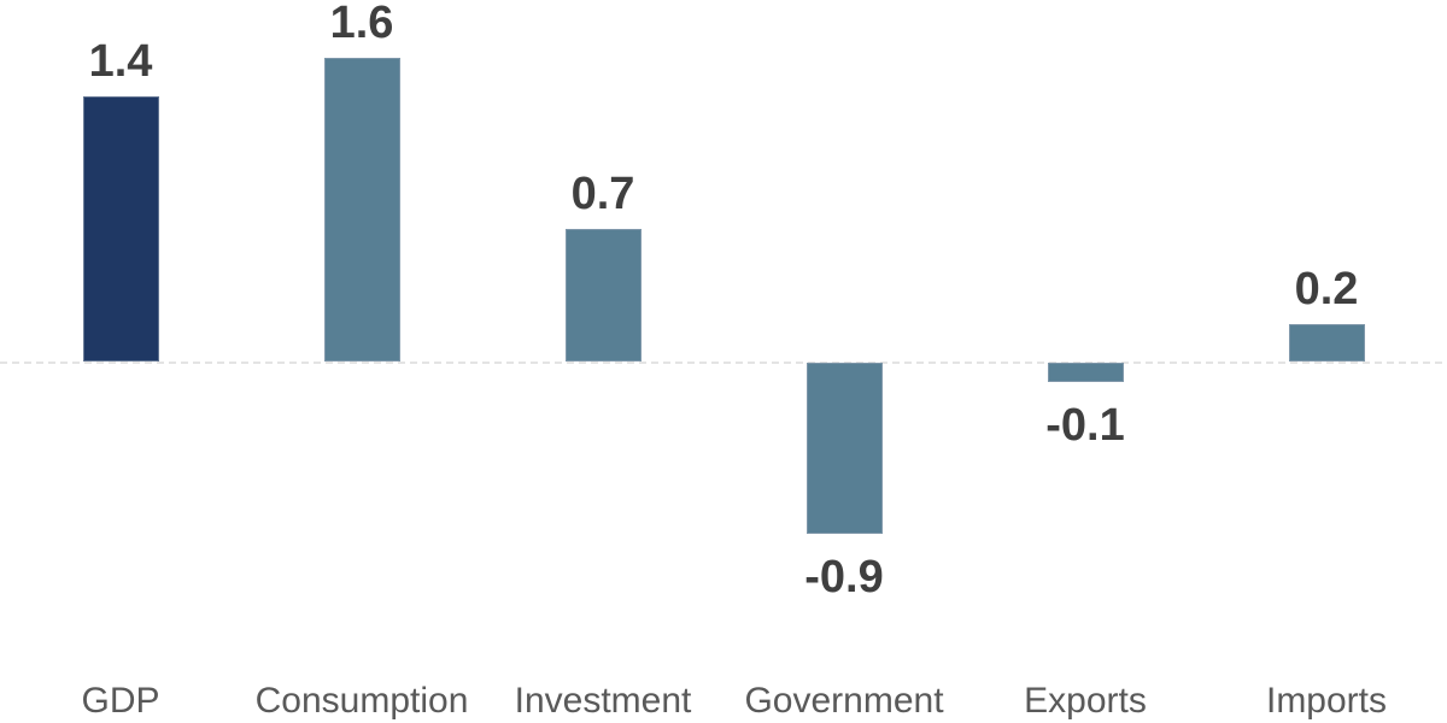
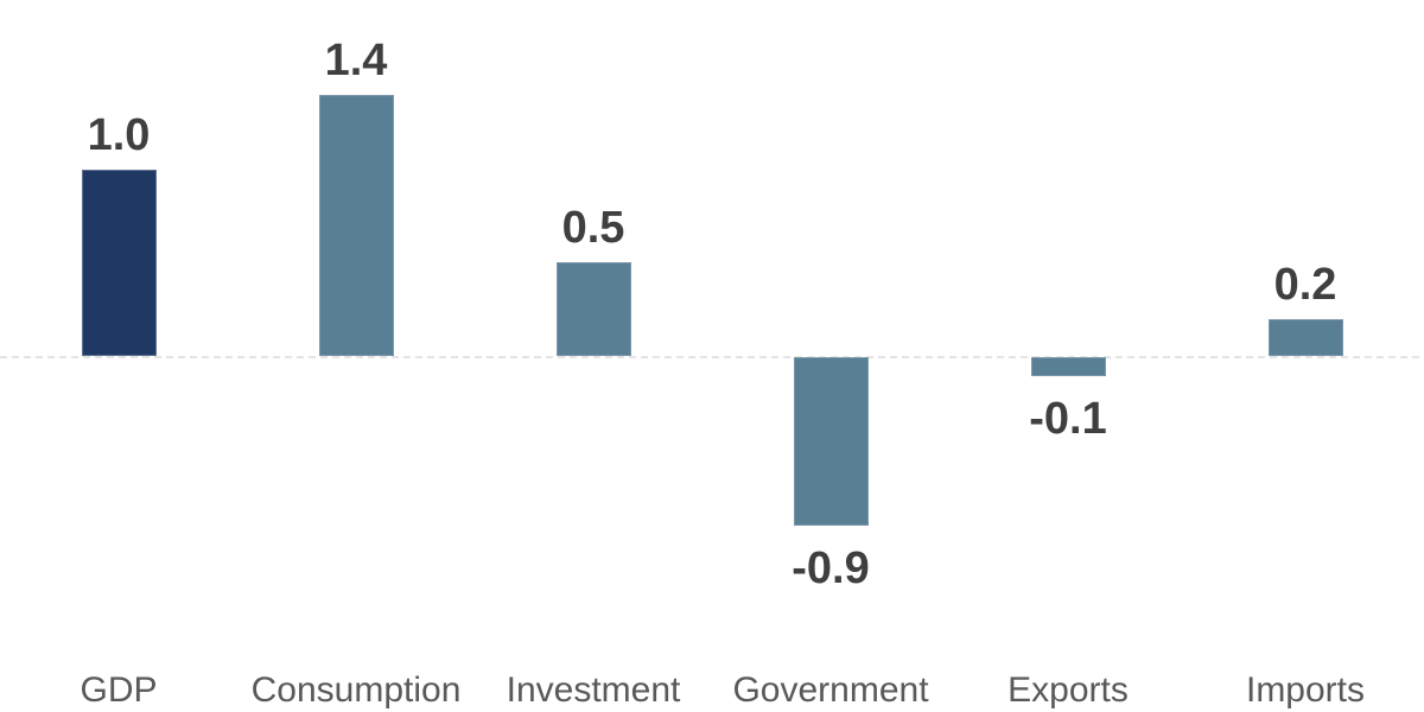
GDP: 1.4 -> 1.0
Consumption: 1.6 -> 1.4
Investment: 0.7 -> 0.5
